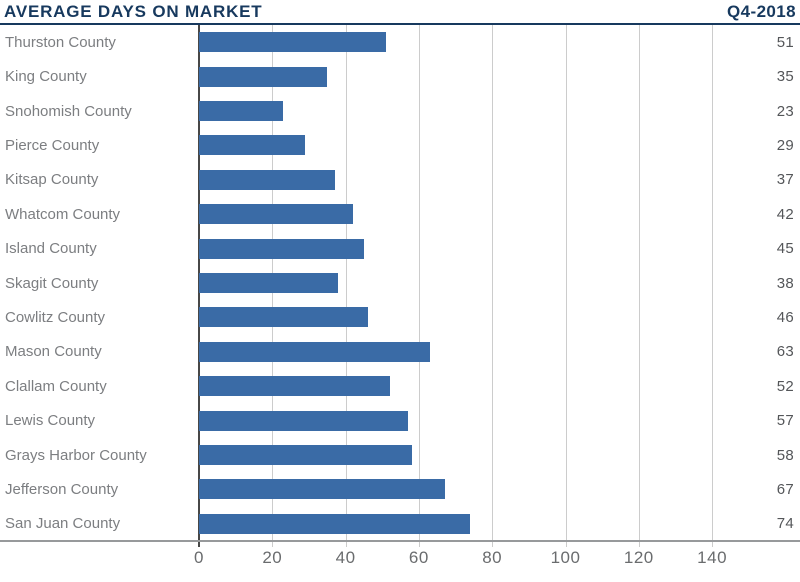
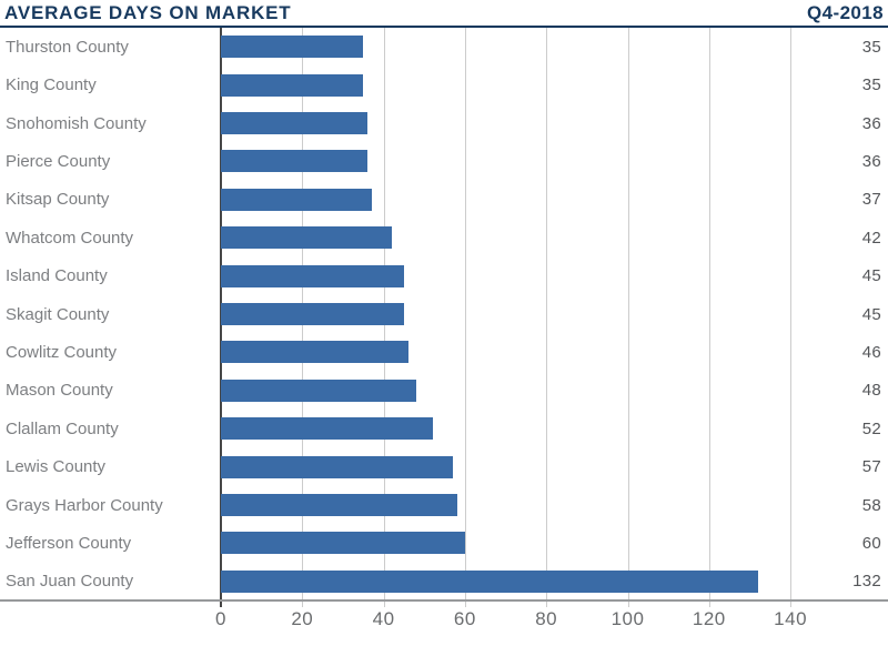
Thurston County: 51 -> 35
Snohomish County: 23 -> 36
Pierce County: 29 -> 36
Skagit County: 38 -> 45
Mason County: 63 -> 48
Jefferson County: 67 -> 60
San Juan County: 74 -> 132
